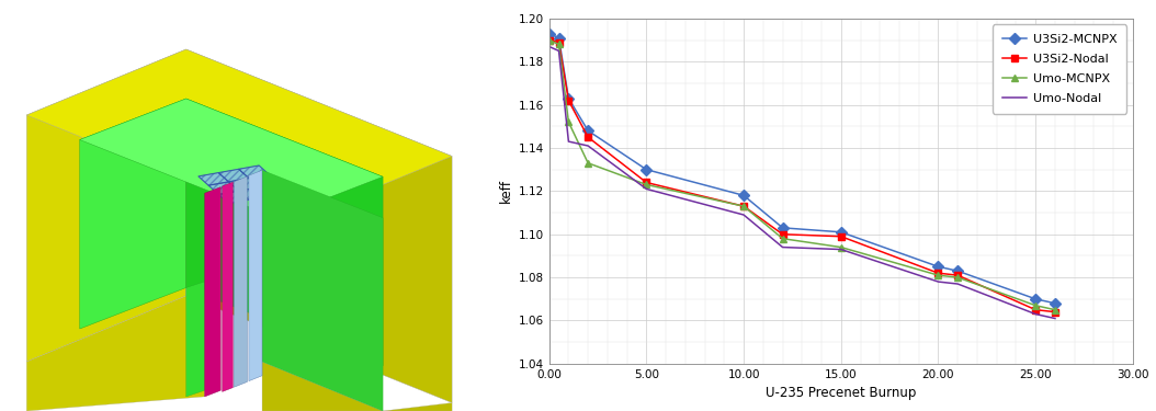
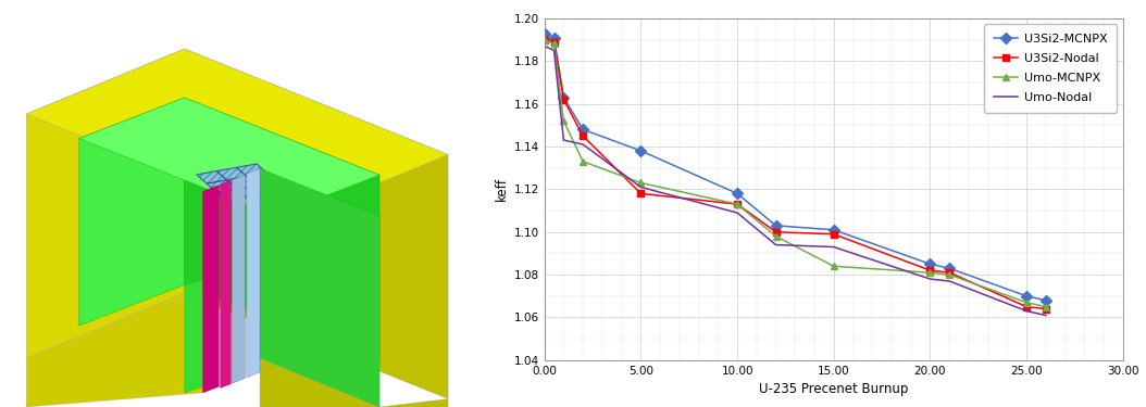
U3Si2-MCNPX/5.00: 1.130 -> 1.138
U3Si2-Nodal/5.00: 1.124 -> 1.118
Umo-MCNPX/15.00: 1.094 -> 1.084
